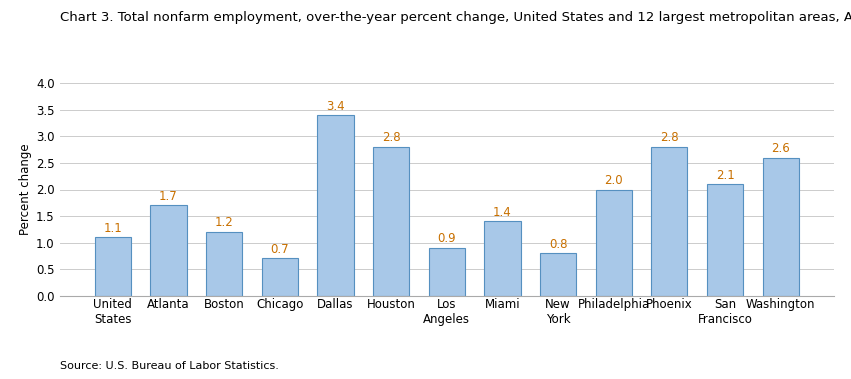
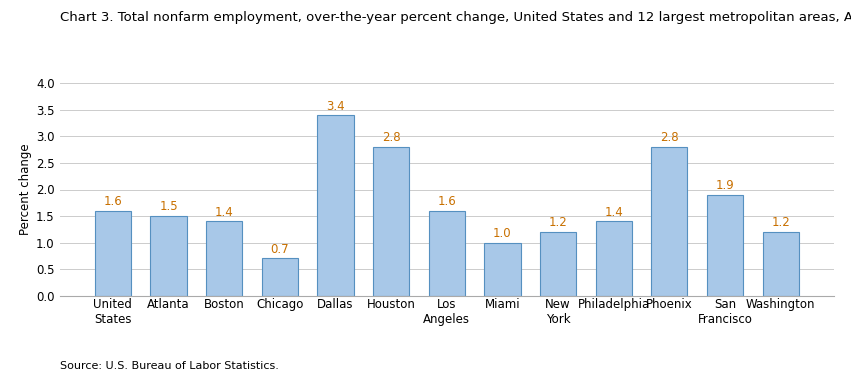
United States: 1.1 -> 1.6
Atlanta: 1.7 -> 1.5
Boston: 1.2 -> 1.4
Los Angeles: 0.9 -> 1.6
Miami: 1.4 -> 1.0
New York: 0.8 -> 1.2
Philadelphia: 2.0 -> 1.4
San Francisco: 2.1 -> 1.9
Washington: 2.6 -> 1.2
